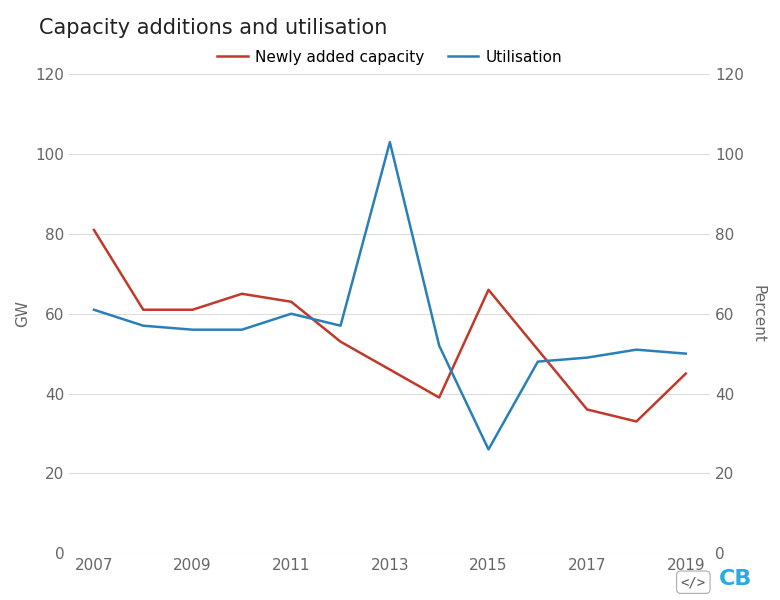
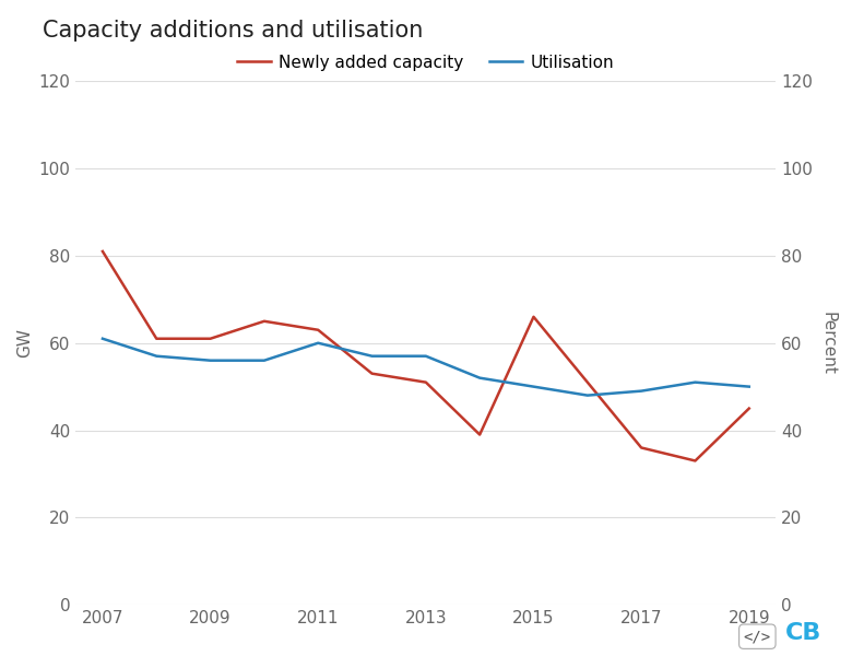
Newly added capacity/2013: 46 -> 51
Utilisation/2013: 103 -> 57
Utilisation/2015: 26 -> 50
